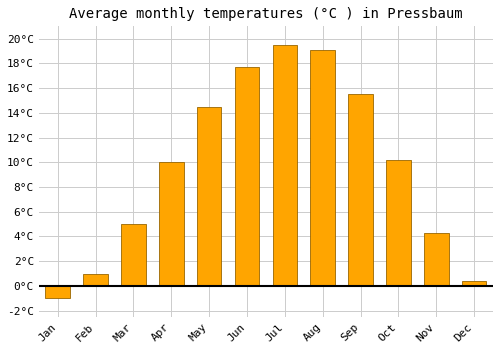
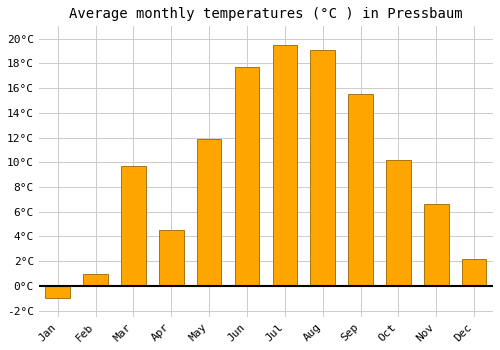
Mar: 5.0°C -> 9.7°C
Apr: 10.0°C -> 4.5°C
May: 14.5°C -> 11.9°C
Nov: 4.3°C -> 6.6°C
Dec: 0.4°C -> 2.2°C
